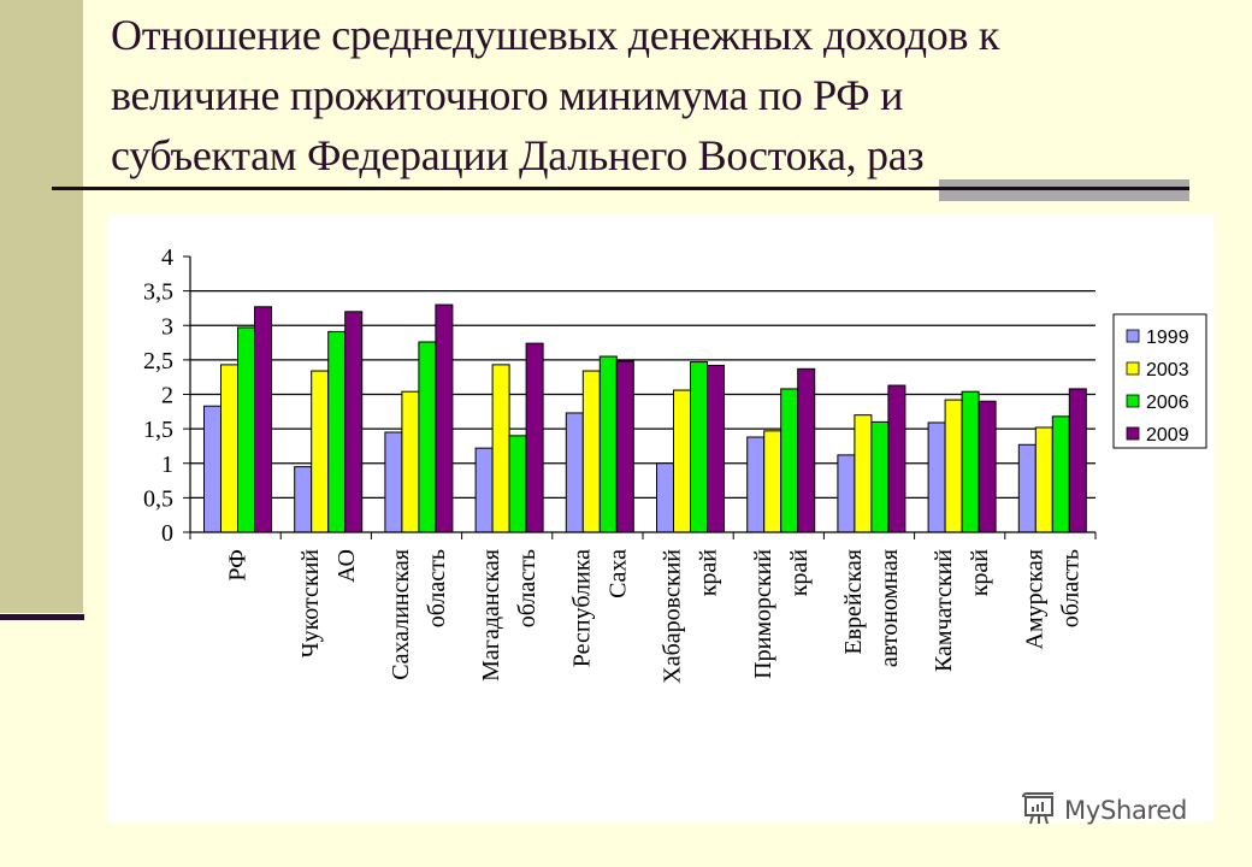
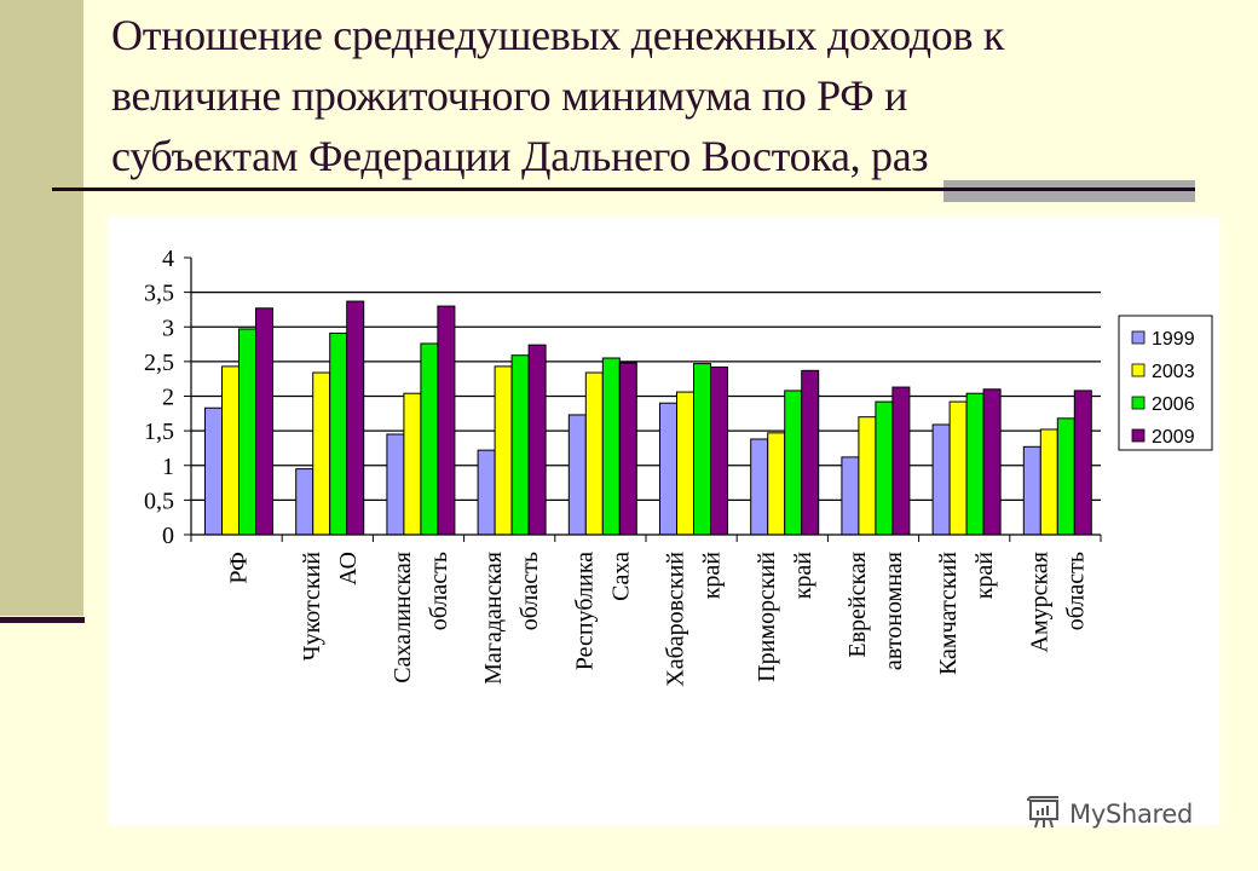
2009/Чукотский АО: 3.2 -> 3.4
2006/Магаданская область: 1.4 -> 2.6
1999/Хабаровский край: 1.0 -> 1.9
2006/Еврейская автономная: 1.6 -> 1.9
2009/Камчатский край: 1.9 -> 2.1
